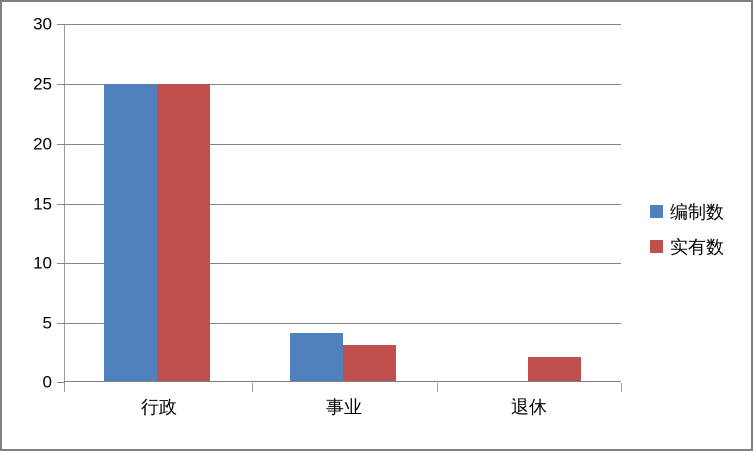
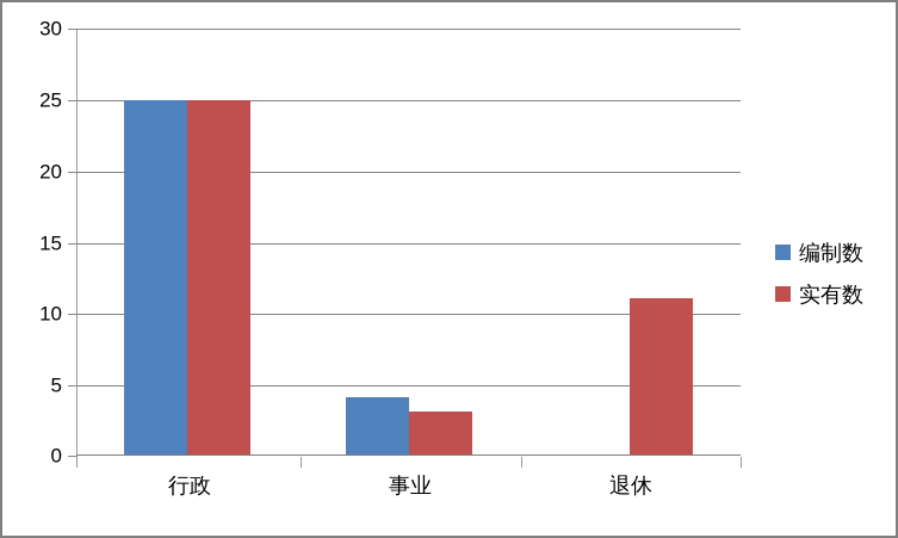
实有数/退休: 2 -> 11
